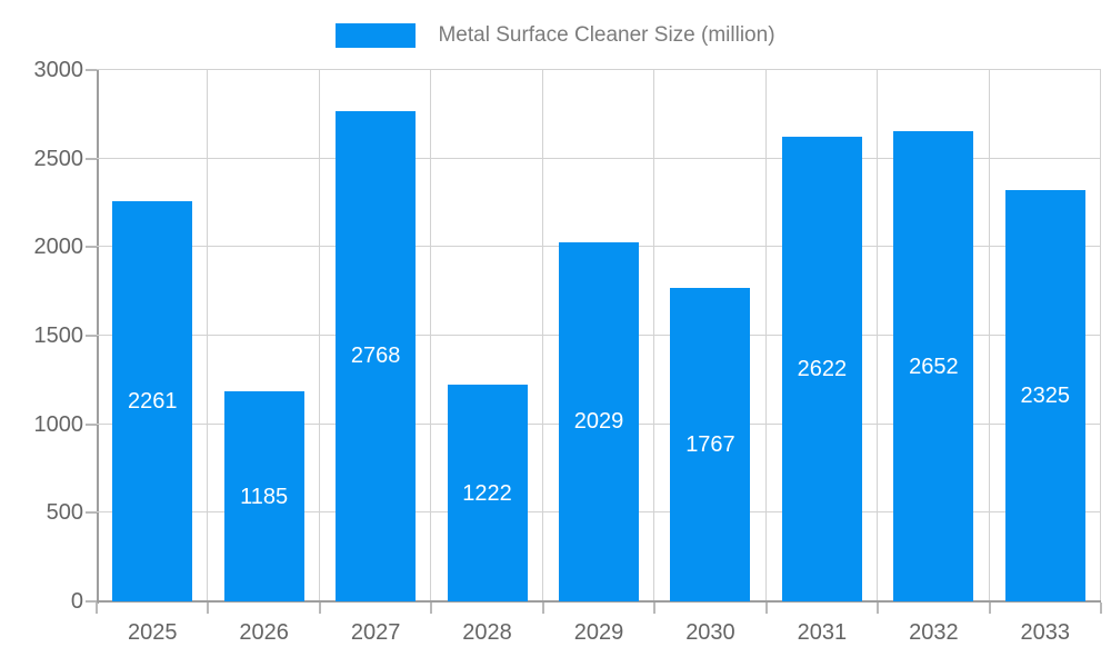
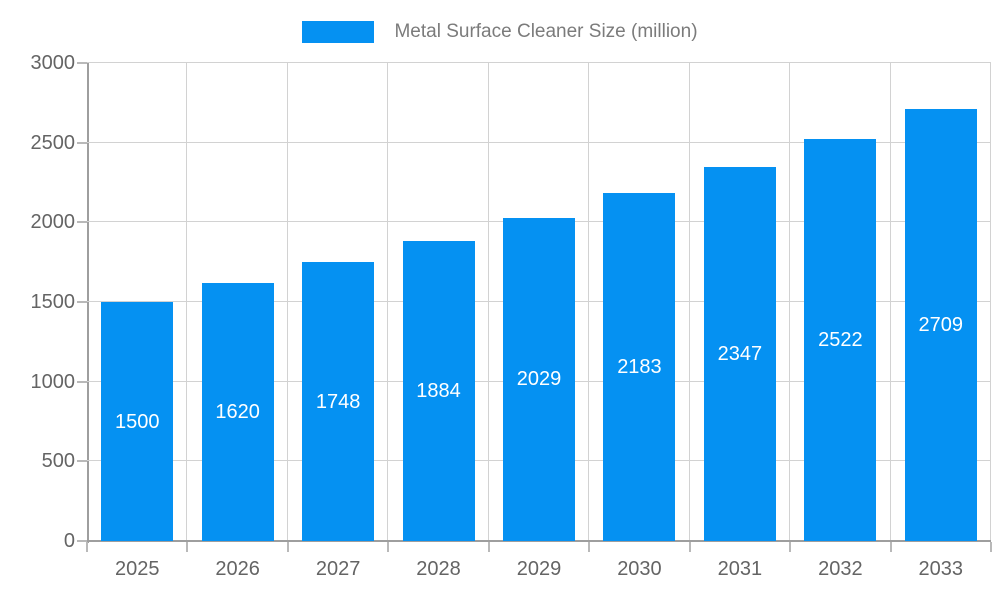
2025: 2261 -> 1500
2026: 1185 -> 1620
2027: 2768 -> 1748
2028: 1222 -> 1884
2030: 1767 -> 2183
2031: 2622 -> 2347
2032: 2652 -> 2522
2033: 2325 -> 2709
